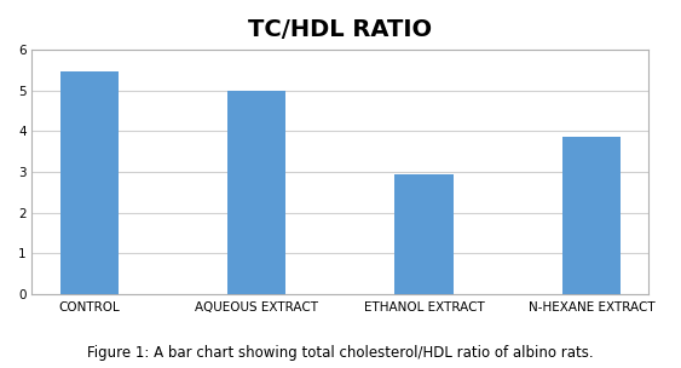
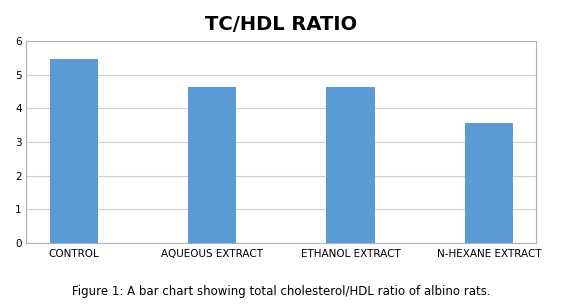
AQUEOUS EXTRACT: 5.00 -> 4.63
ETHANOL EXTRACT: 2.95 -> 4.65
N-HEXANE EXTRACT: 3.85 -> 3.58
